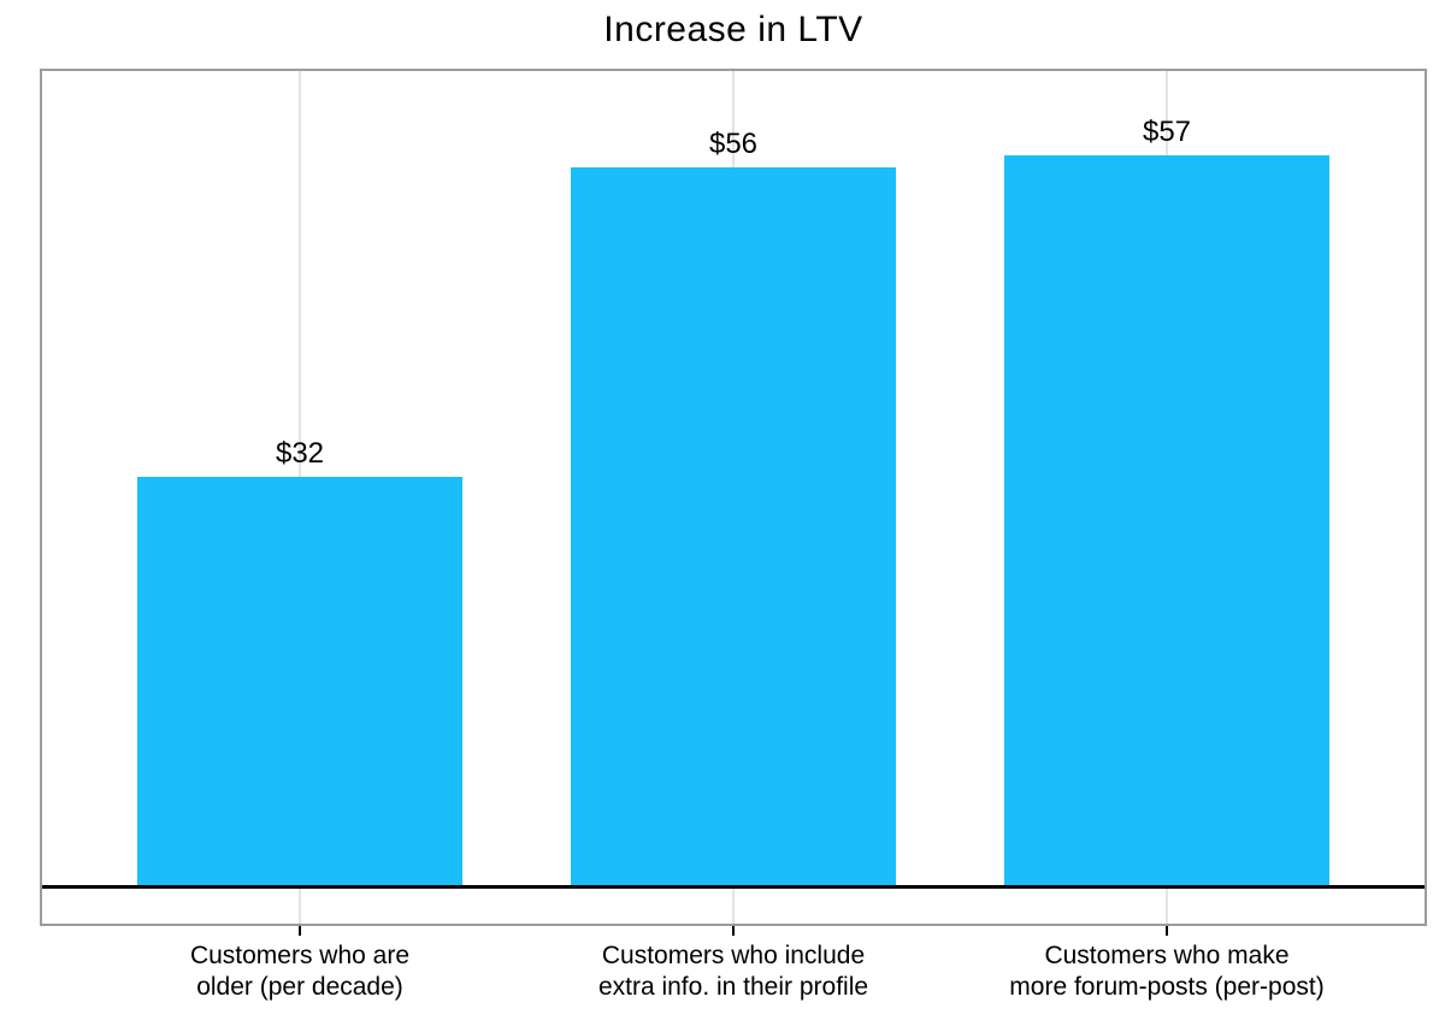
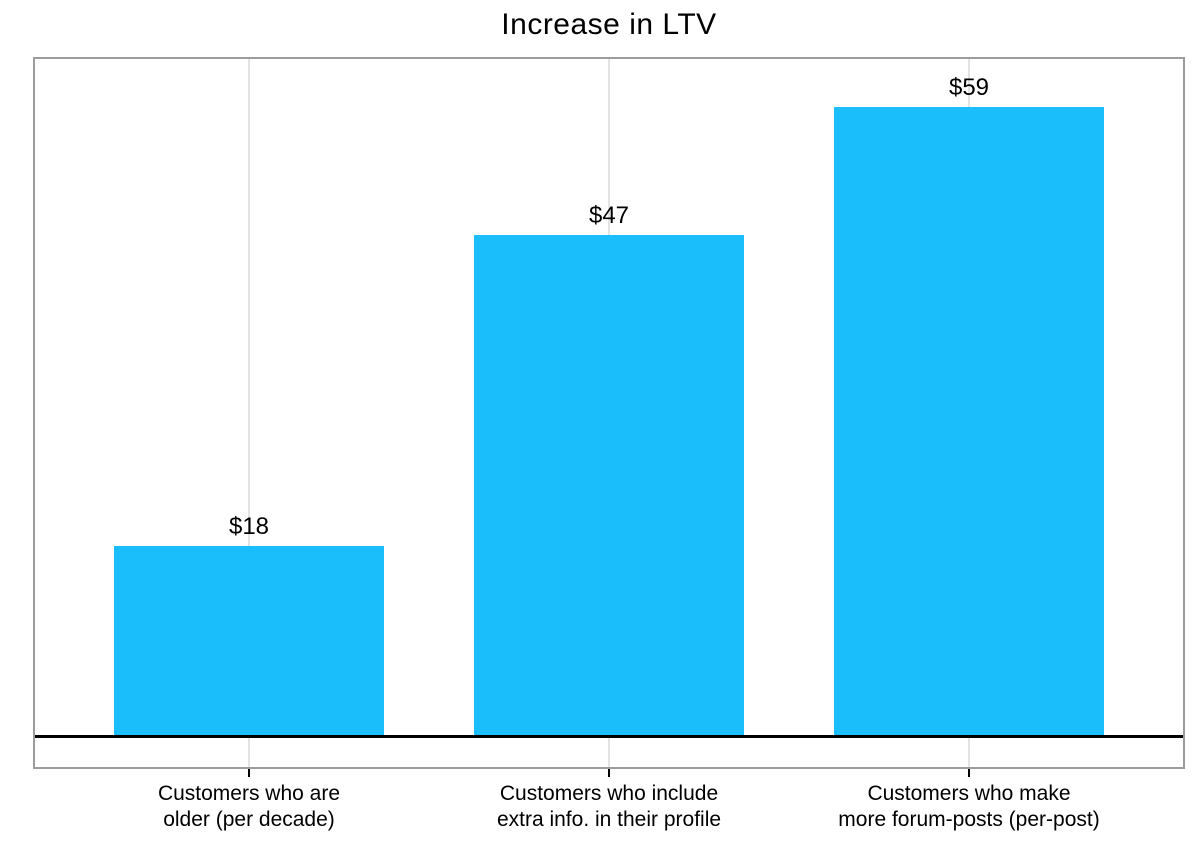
Customers who are older (per decade): $32 -> $18
Customers who include extra info. in their profile: $56 -> $47
Customers who make more forum-posts (per-post): $57 -> $59
